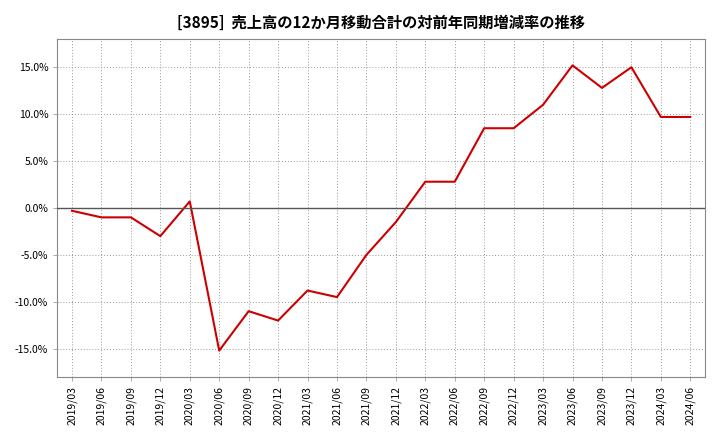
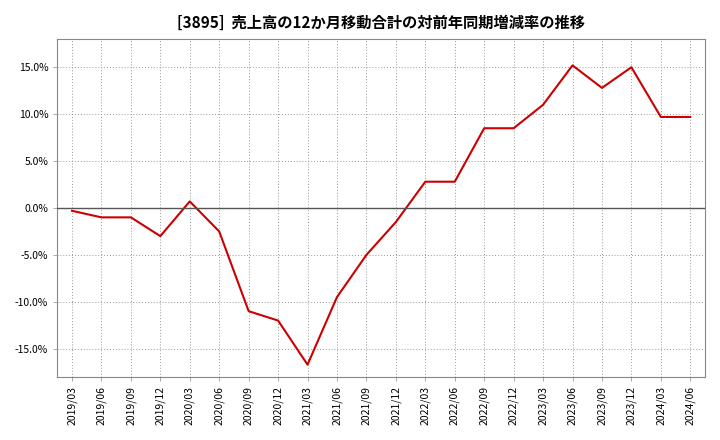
2020/06: -15.2% -> -2.5%
2021/03: -8.8% -> -16.7%
